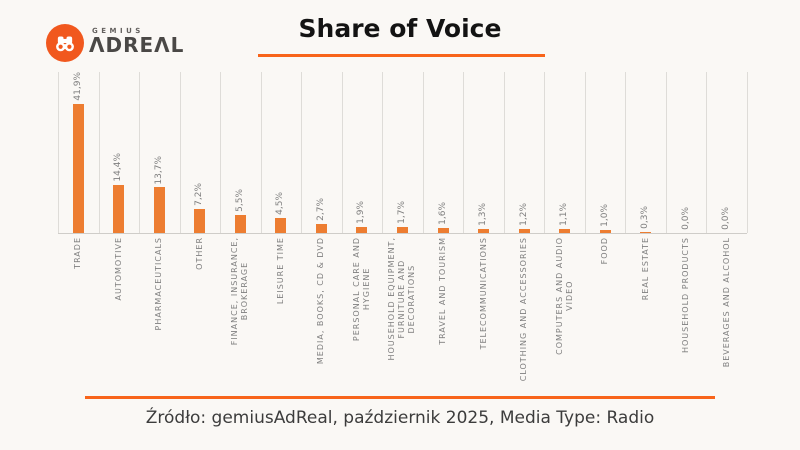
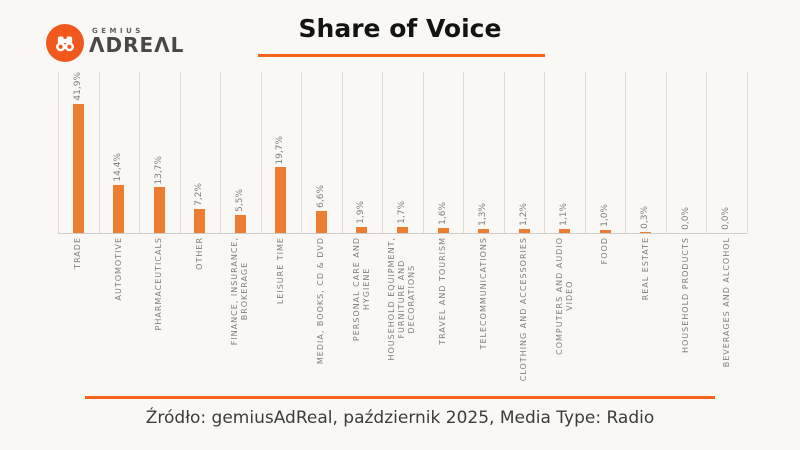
LEISURE TIME: 4,5% -> 19,7%
MEDIA, BOOKS, CD & DVD: 2,7% -> 6,6%
